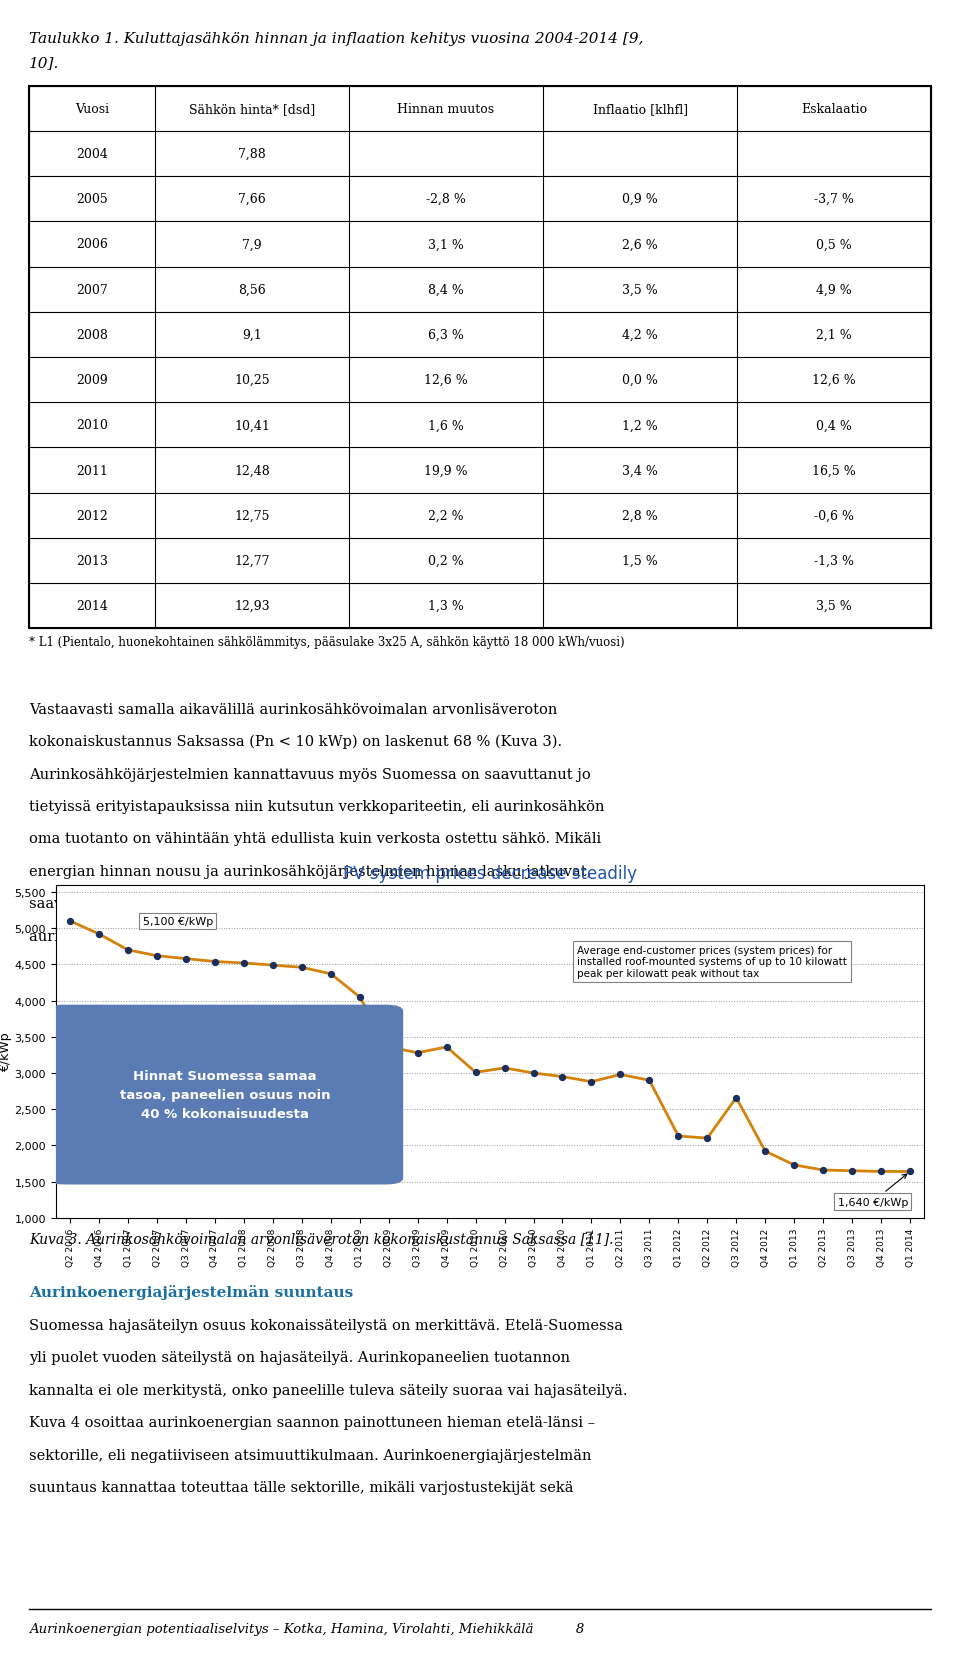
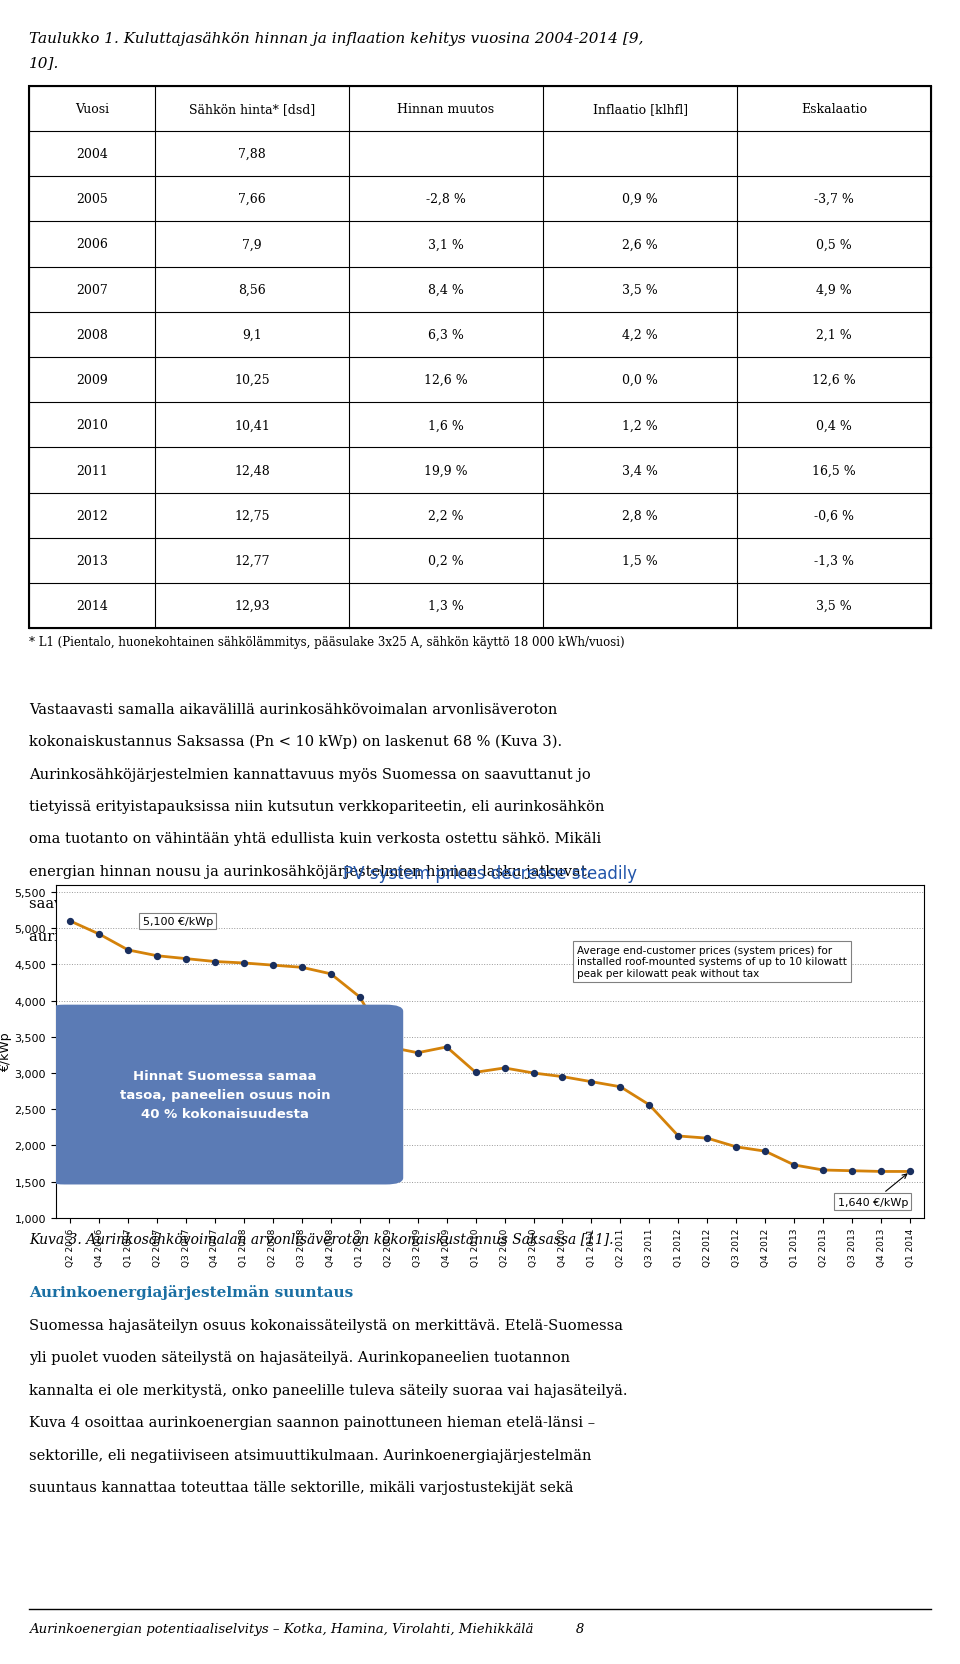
Q2 2011: 2,980 -> 2,810
Q3 2011: 2,900 -> 2,560
Q3 2012: 2,660 -> 1,980
